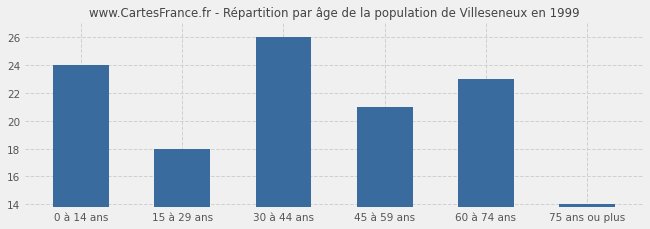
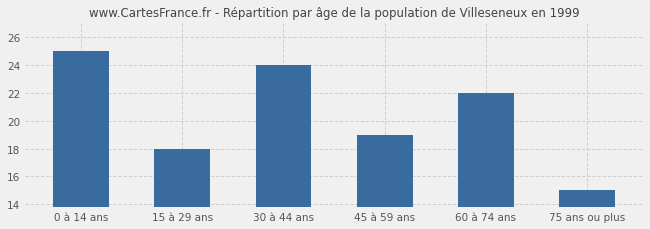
0 à 14 ans: 24 -> 25
30 à 44 ans: 26 -> 24
45 à 59 ans: 21 -> 19
60 à 74 ans: 23 -> 22
75 ans ou plus: 14 -> 15
